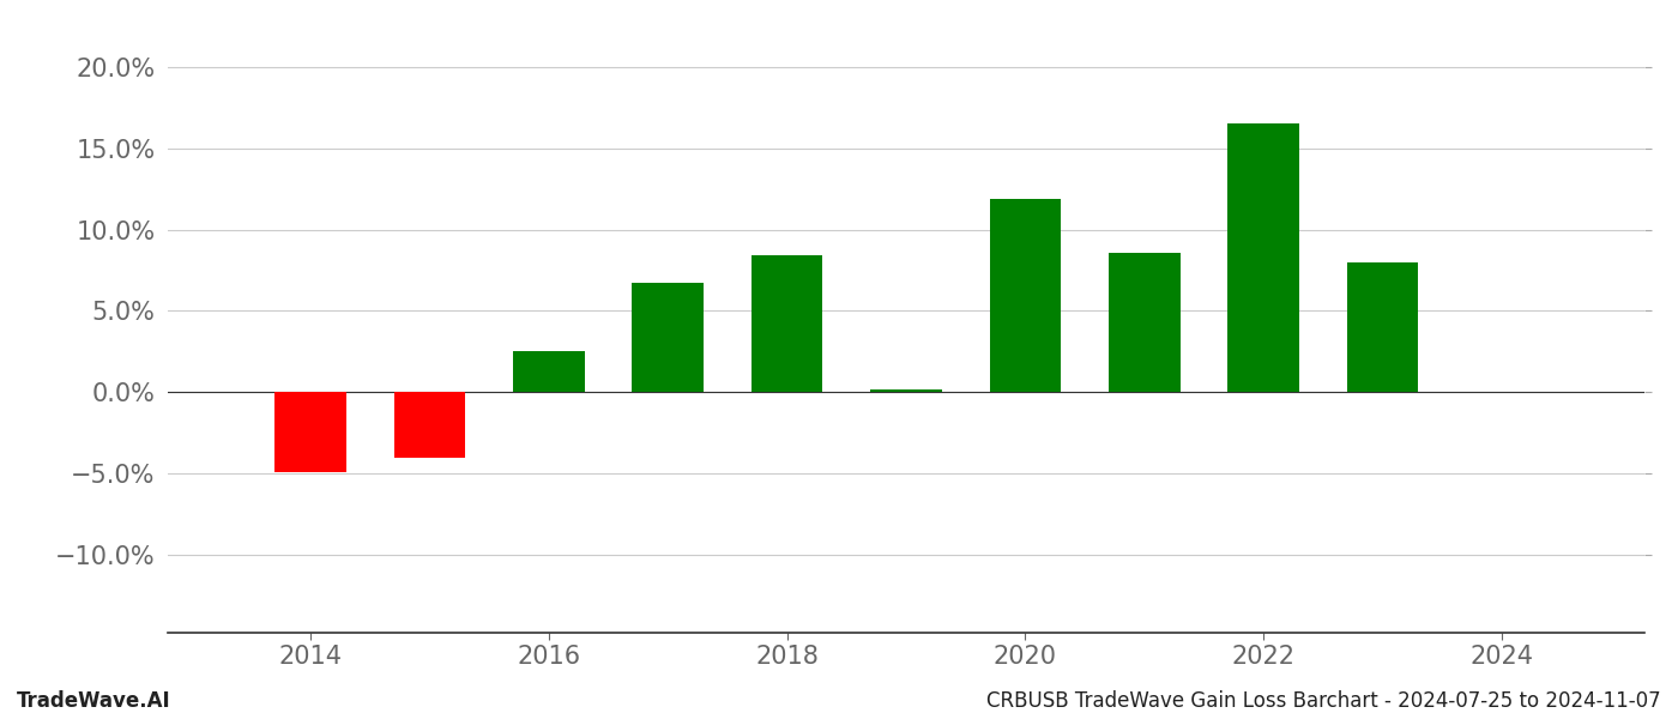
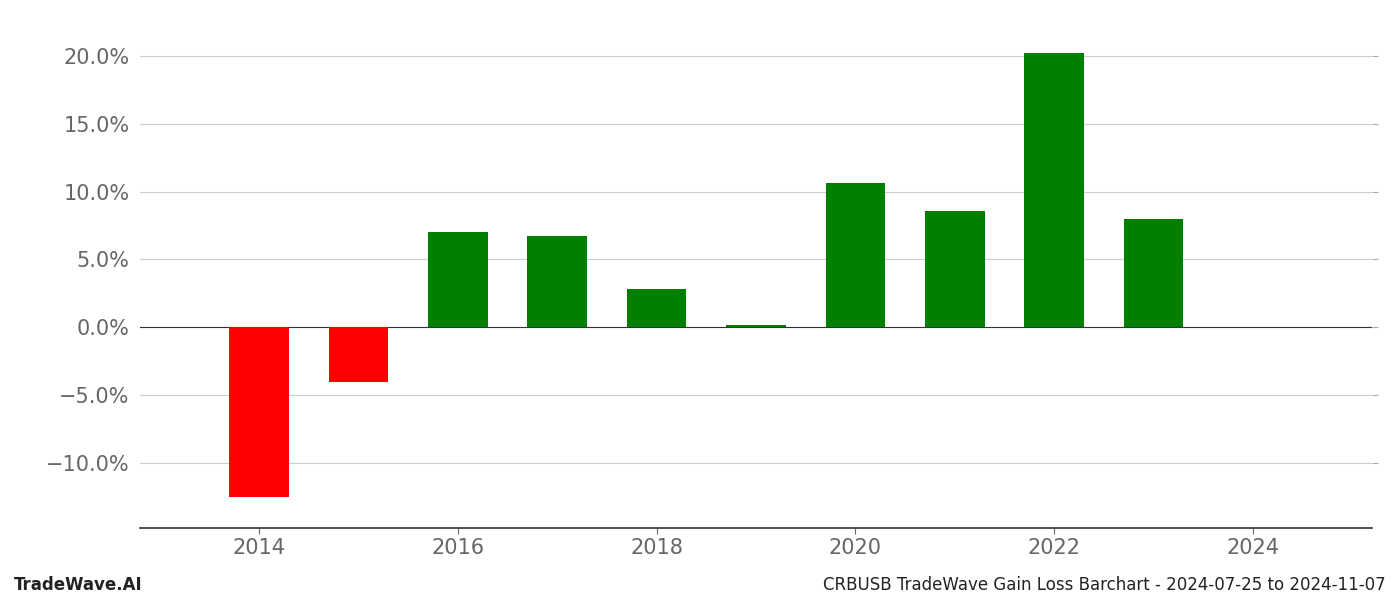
2014: -4.9% -> -12.5%
2016: 2.5% -> 7.0%
2018: 8.4% -> 2.8%
2020: 11.9% -> 10.6%
2022: 16.5% -> 20.2%
